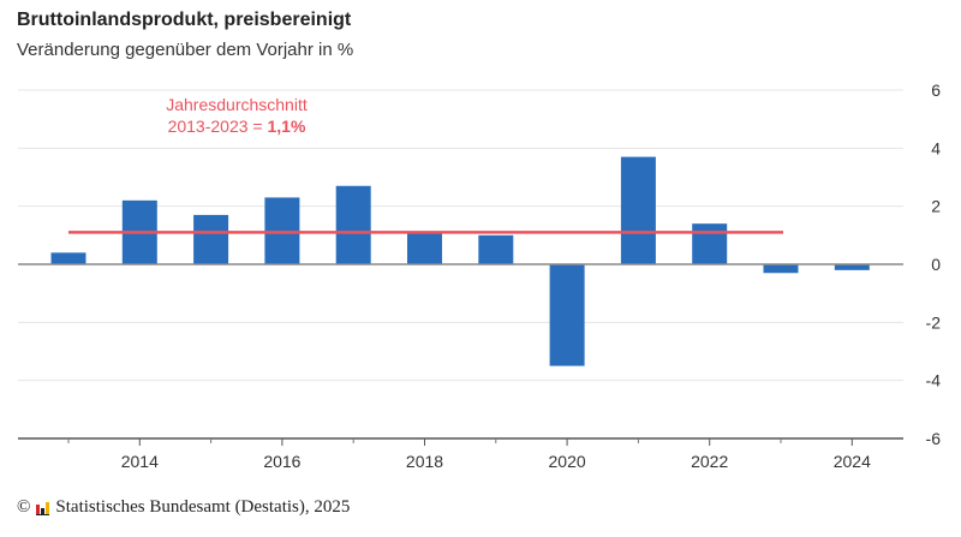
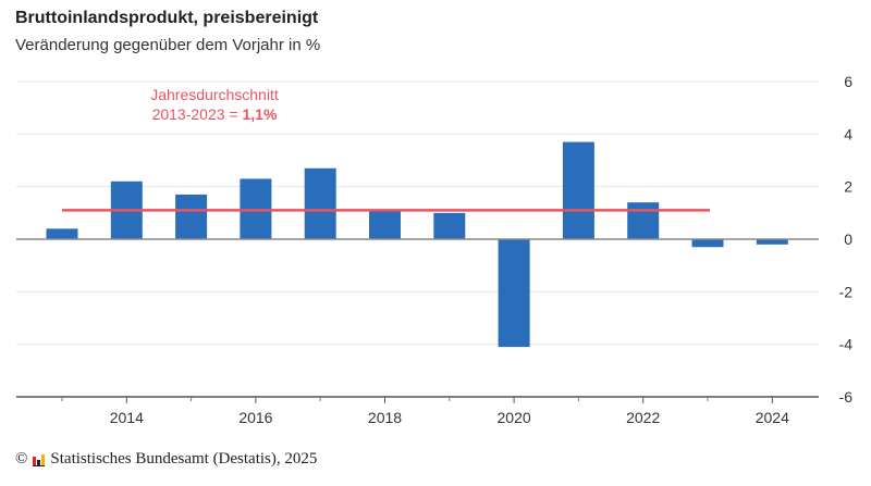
2020: -3.5 -> -4.1
